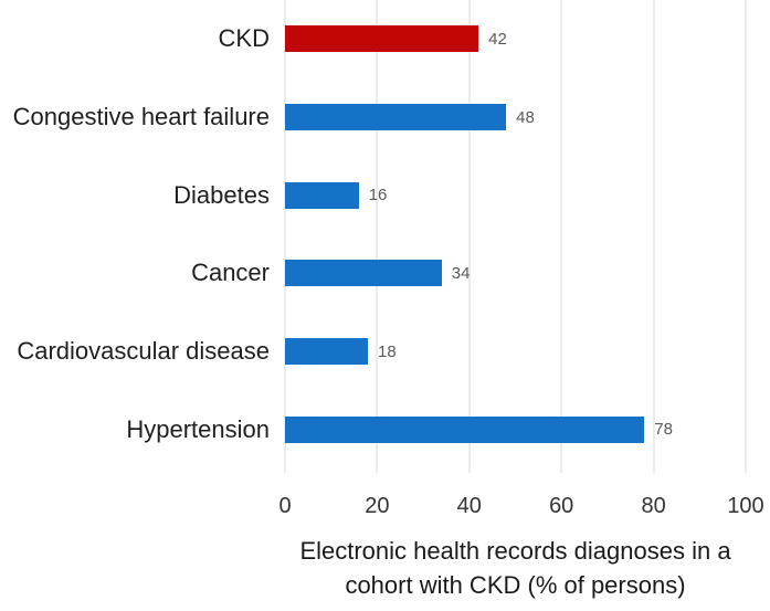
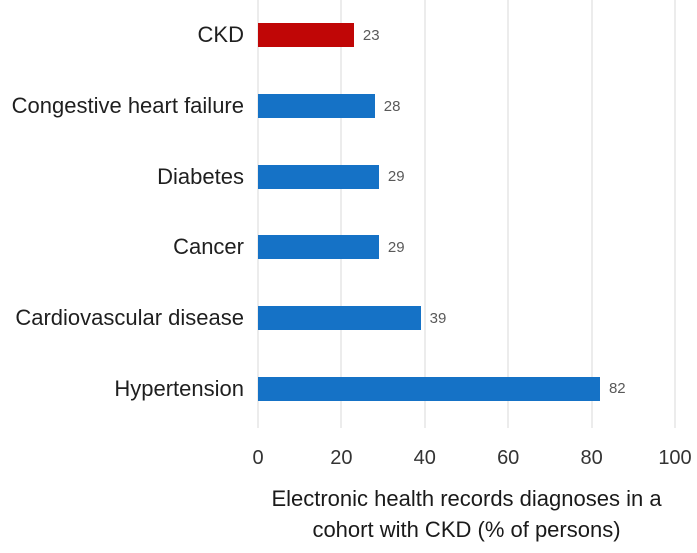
CKD: 42 -> 23
Congestive heart failure: 48 -> 28
Diabetes: 16 -> 29
Cancer: 34 -> 29
Cardiovascular disease: 18 -> 39
Hypertension: 78 -> 82
